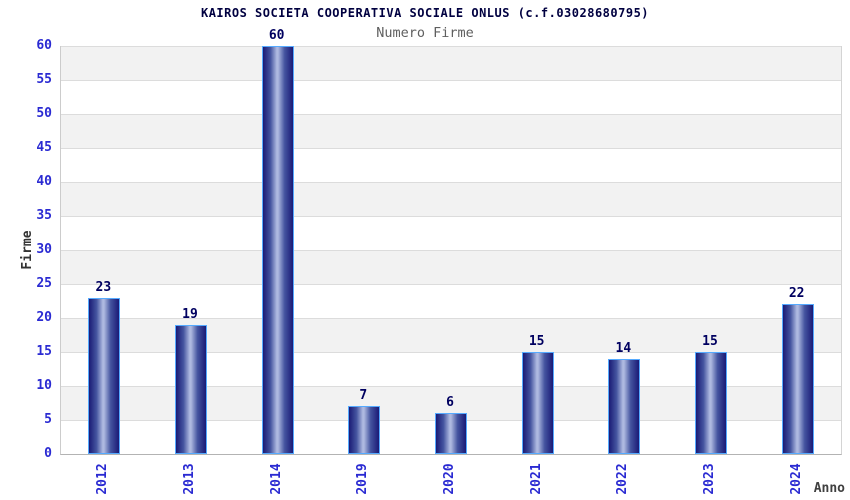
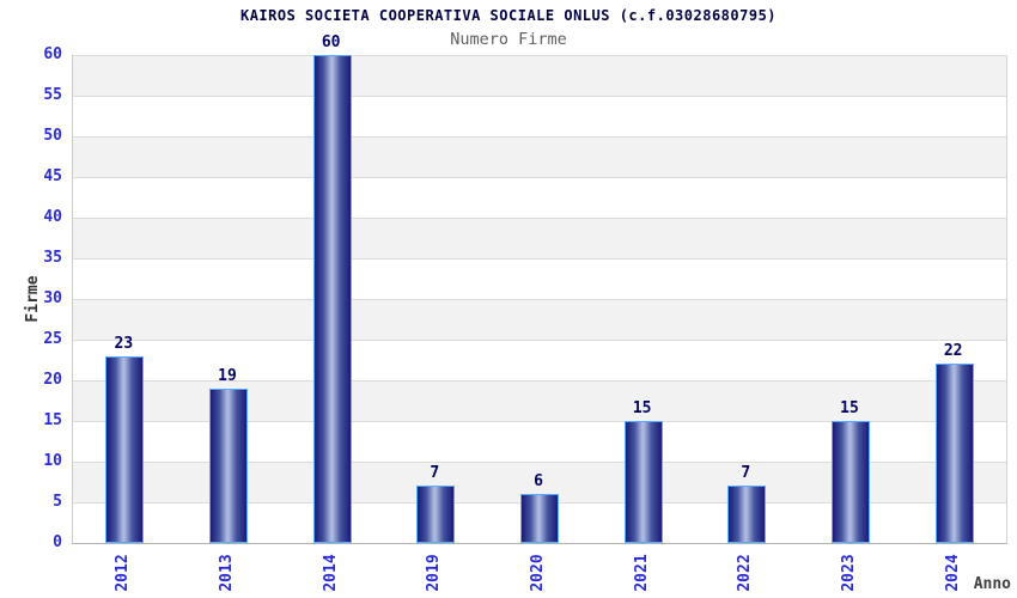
2022: 14 -> 7
